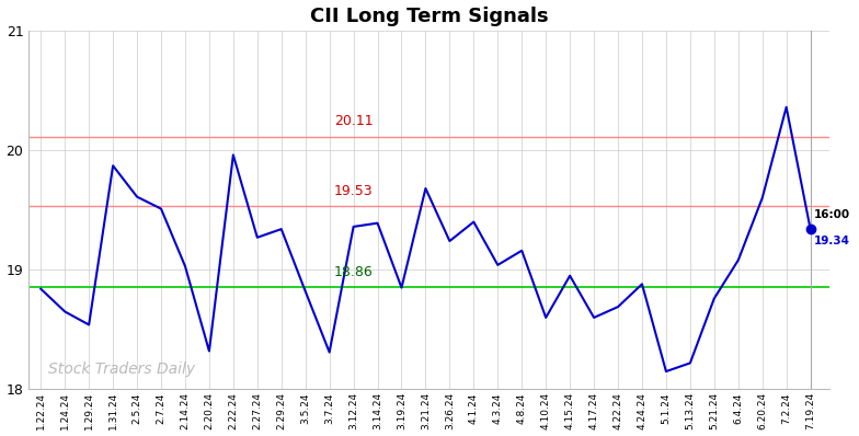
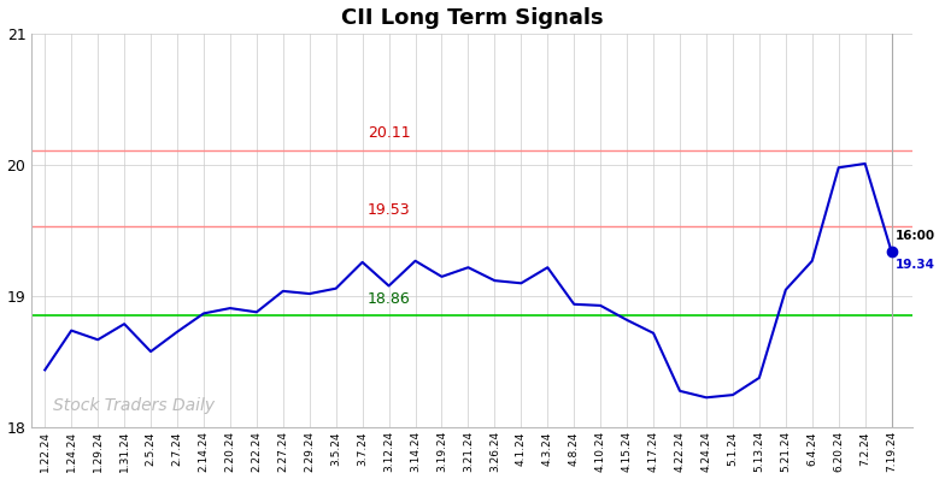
1.22.24: 18.84 -> 18.44
1.24.24: 18.65 -> 18.74
1.29.24: 18.54 -> 18.67
1.31.24: 19.87 -> 18.79
2.5.24: 19.61 -> 18.58
2.7.24: 19.51 -> 18.73
2.14.24: 19.03 -> 18.87
2.20.24: 18.32 -> 18.91
2.22.24: 19.96 -> 18.88
2.27.24: 19.27 -> 19.04
2.29.24: 19.34 -> 19.02
3.5.24: 18.82 -> 19.06
3.7.24: 18.31 -> 19.26
3.12.24: 19.36 -> 19.08
3.14.24: 19.39 -> 19.27
3.19.24: 18.85 -> 19.15
3.21.24: 19.68 -> 19.22
3.26.24: 19.24 -> 19.12
4.1.24: 19.40 -> 19.10
4.3.24: 19.04 -> 19.22
4.8.24: 19.16 -> 18.94
4.10.24: 18.60 -> 18.93
4.15.24: 18.95 -> 18.82
4.17.24: 18.60 -> 18.72
4.22.24: 18.69 -> 18.28
4.24.24: 18.88 -> 18.23
5.1.24: 18.15 -> 18.25
5.13.24: 18.22 -> 18.38
5.21.24: 18.76 -> 19.05
6.4.24: 19.08 -> 19.27
6.20.24: 19.60 -> 19.98
7.2.24: 20.36 -> 20.01
